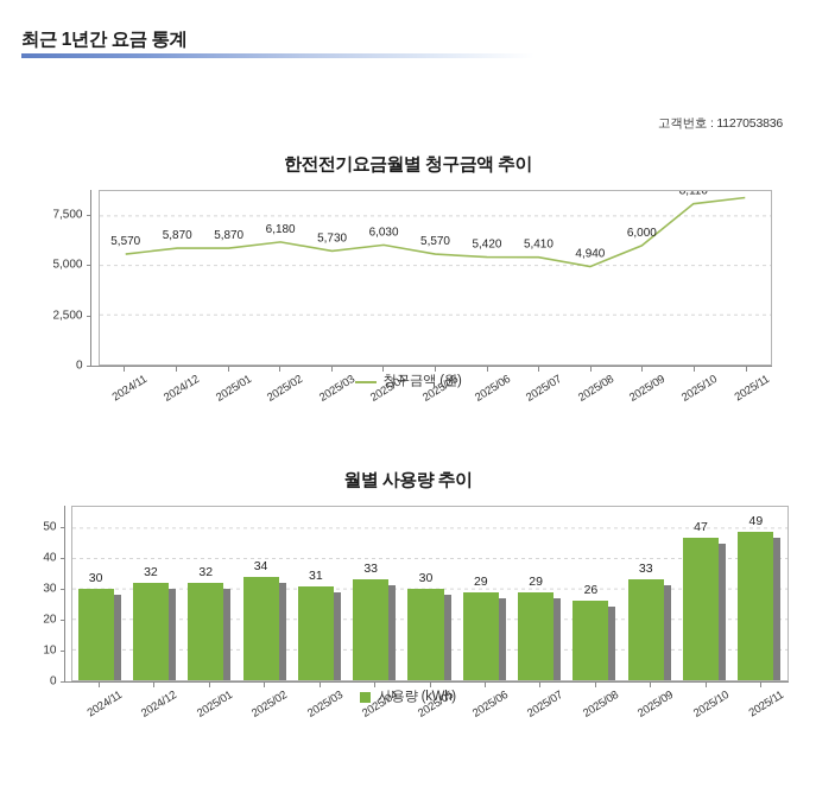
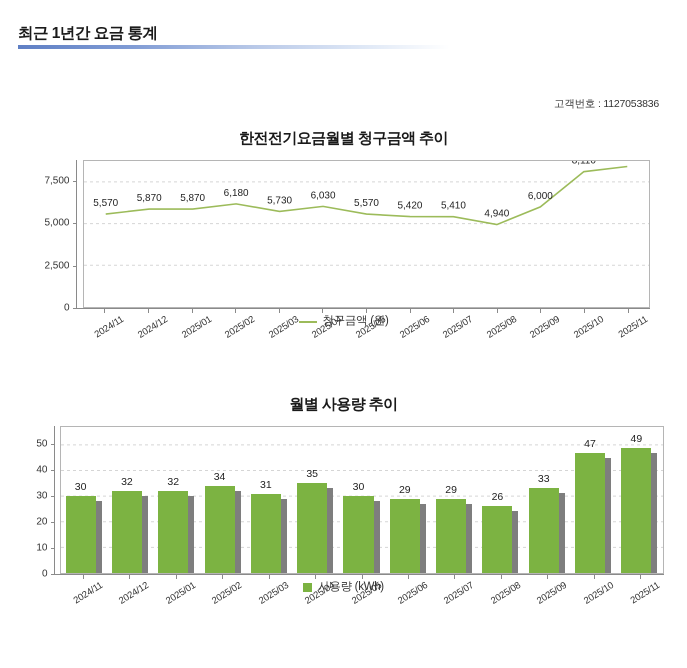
월별 사용량 추이/2025/04: 33 -> 35
